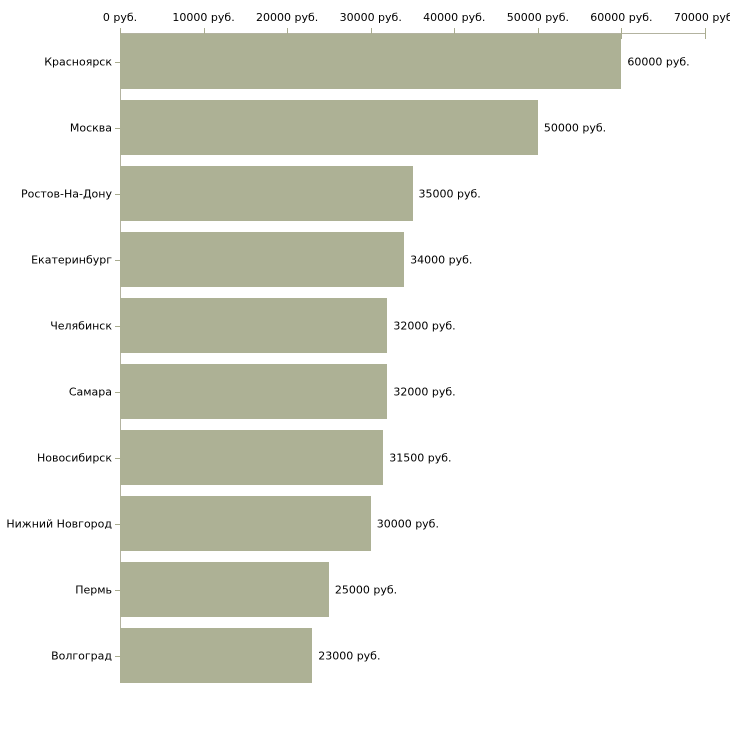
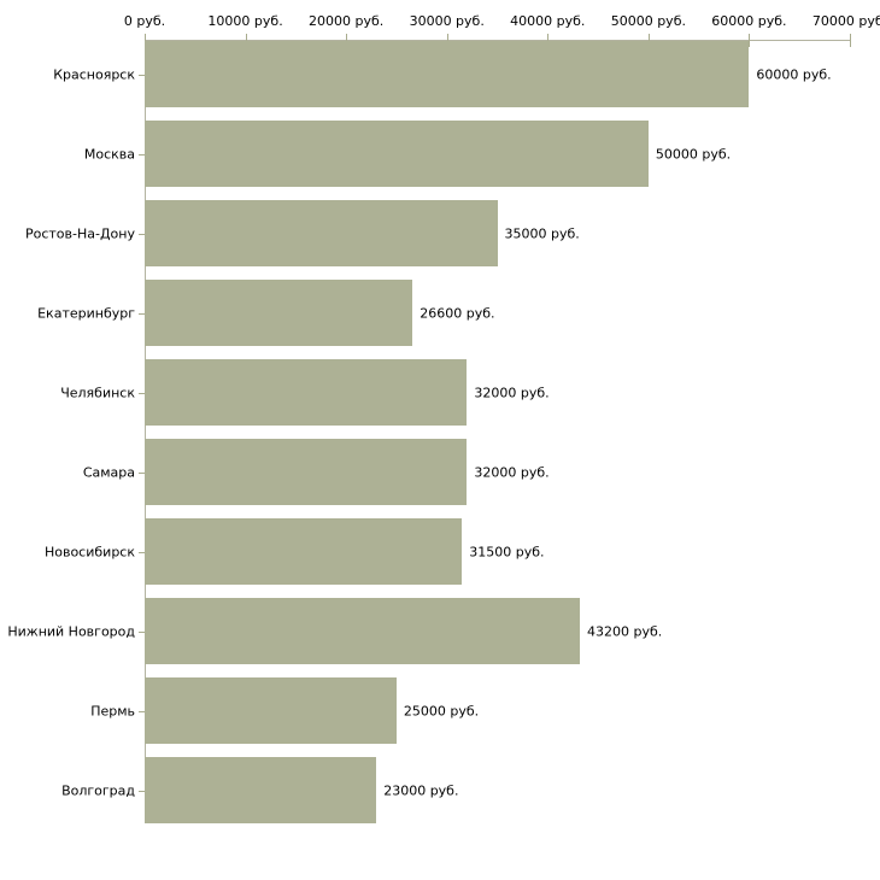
Екатеринбург: 34000 -> 26600
Нижний Новгород: 30000 -> 43200
